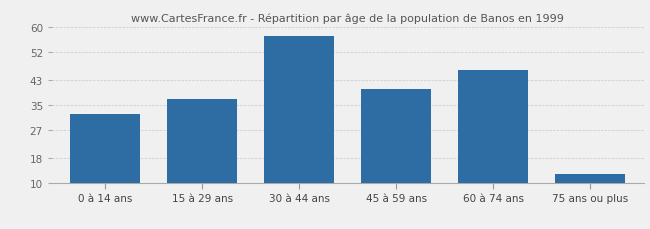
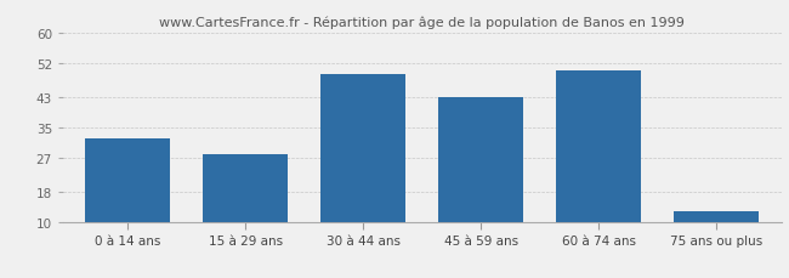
15 à 29 ans: 37 -> 28
30 à 44 ans: 57 -> 49
45 à 59 ans: 40 -> 43
60 à 74 ans: 46 -> 50
